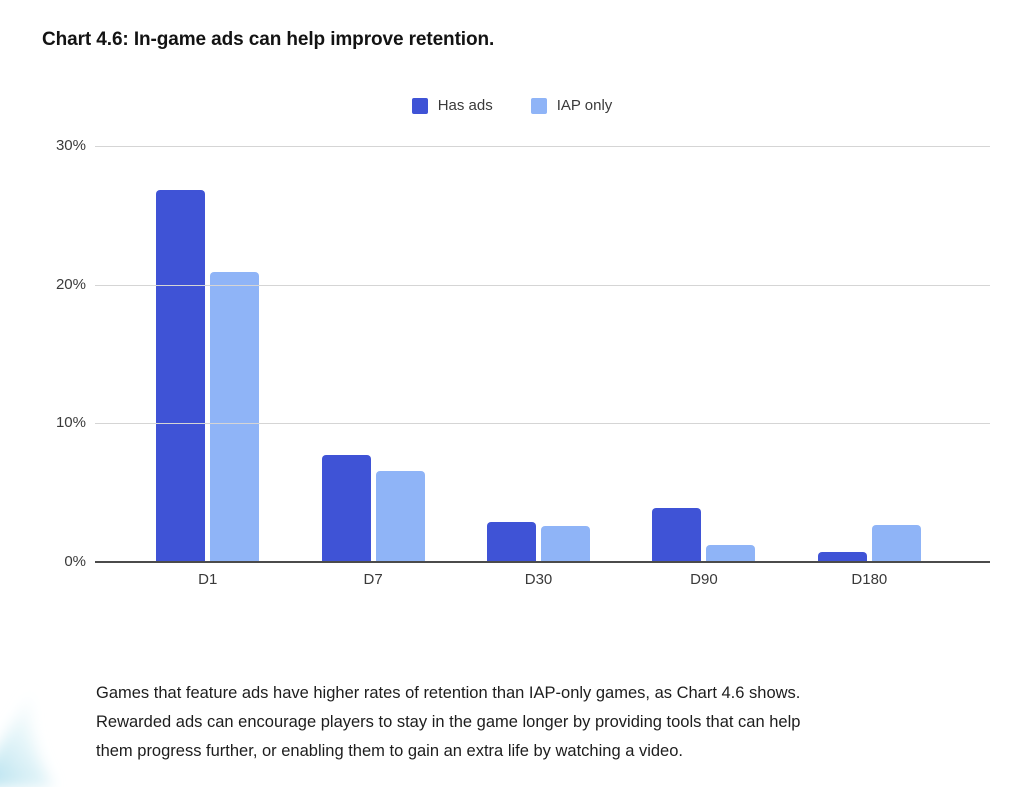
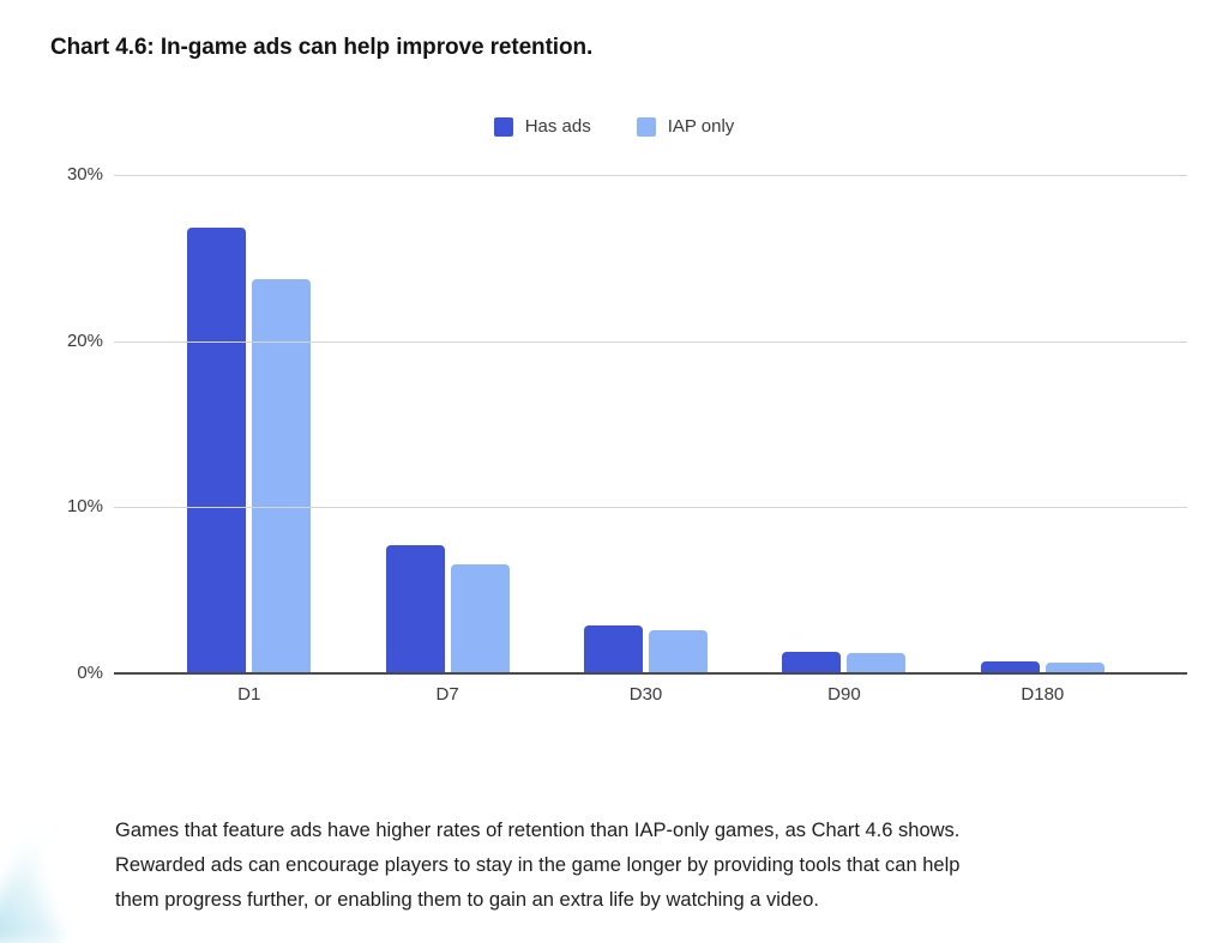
IAP only/D1: 20.9% -> 23.7%
Has ads/D90: 3.9% -> 1.3%
IAP only/D180: 2.7% -> 0.7%
